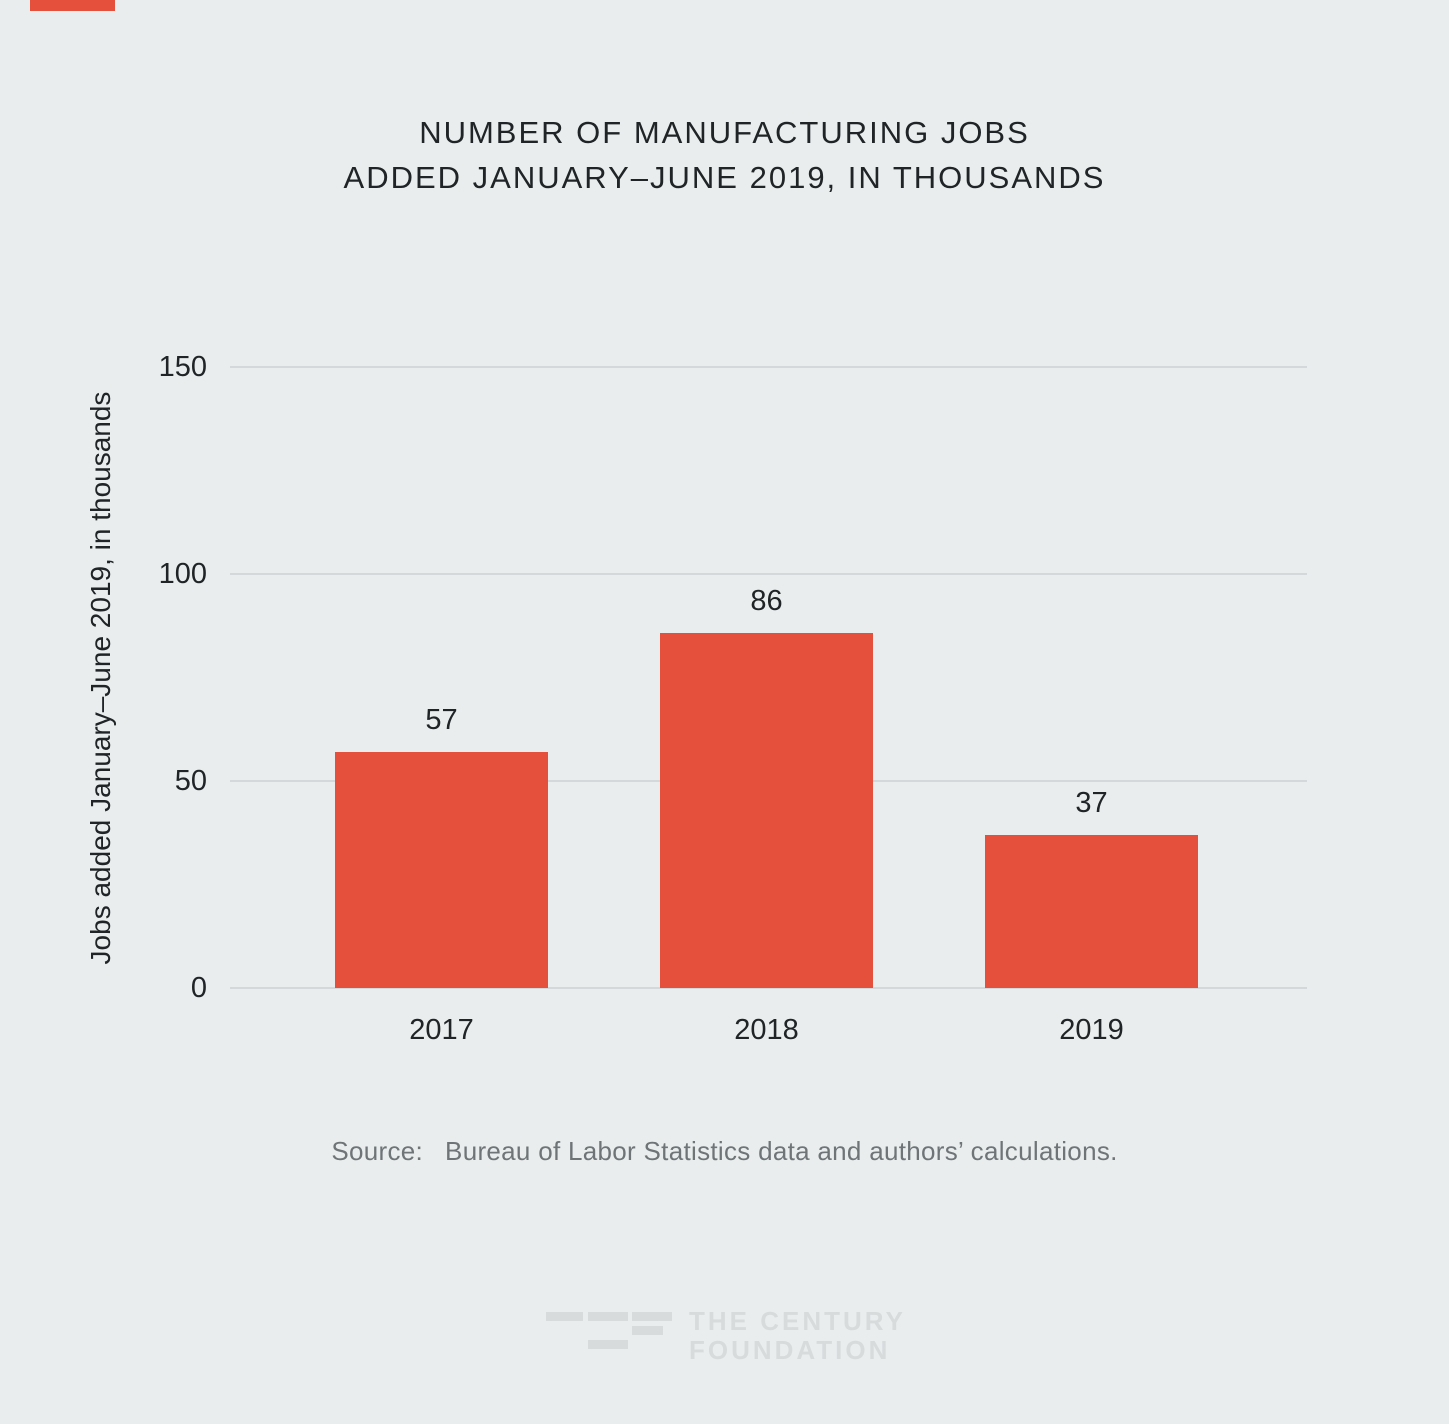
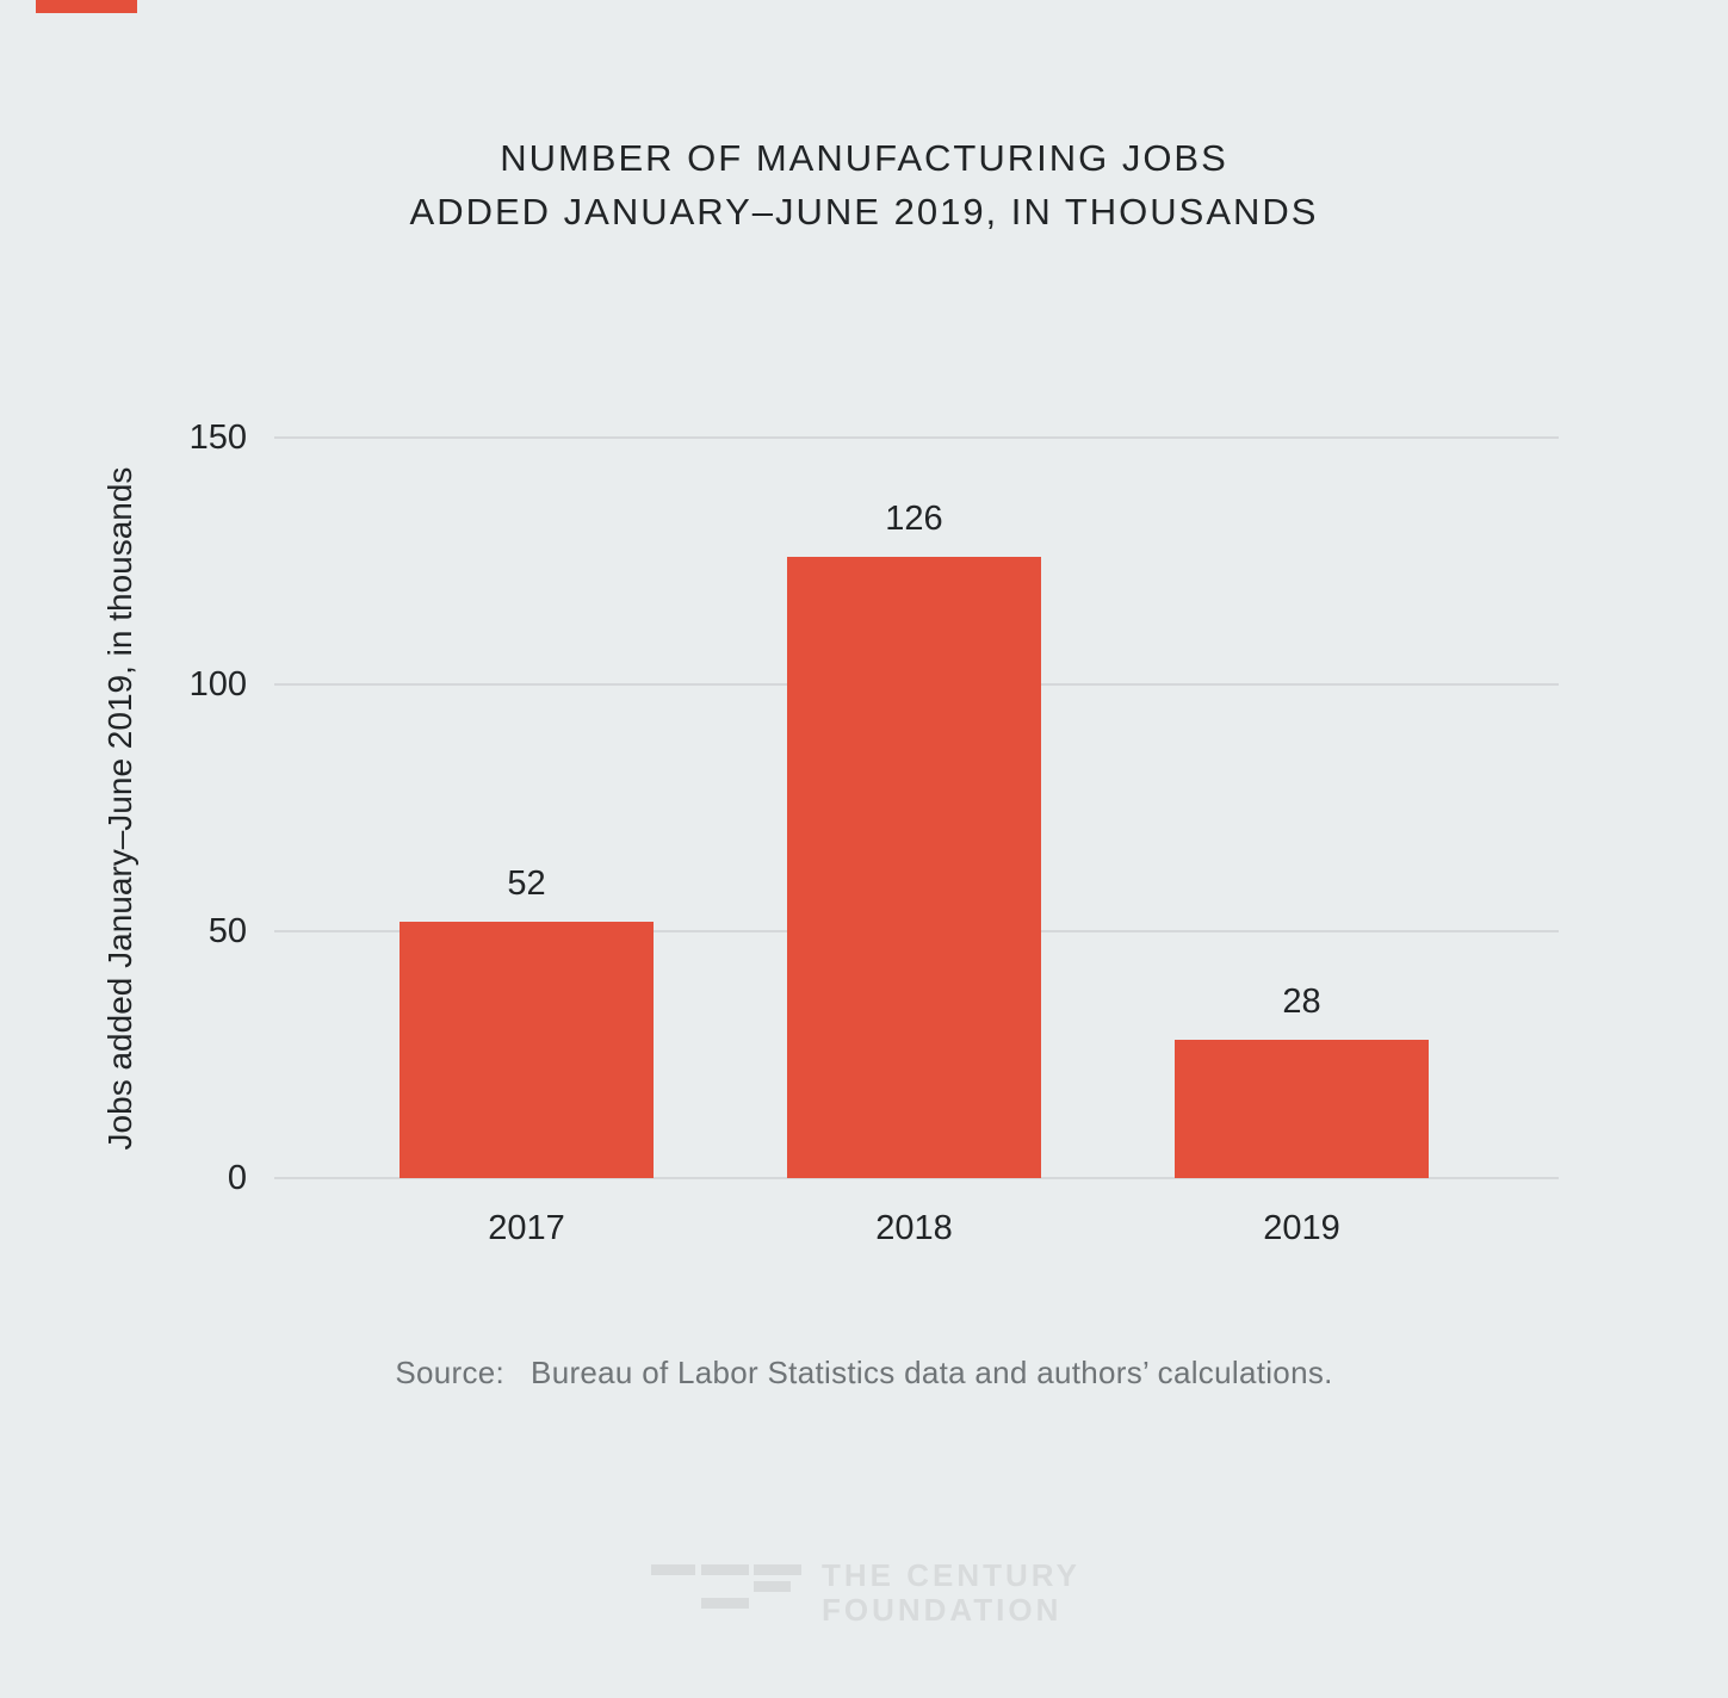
2017: 57 -> 52
2018: 86 -> 126
2019: 37 -> 28
